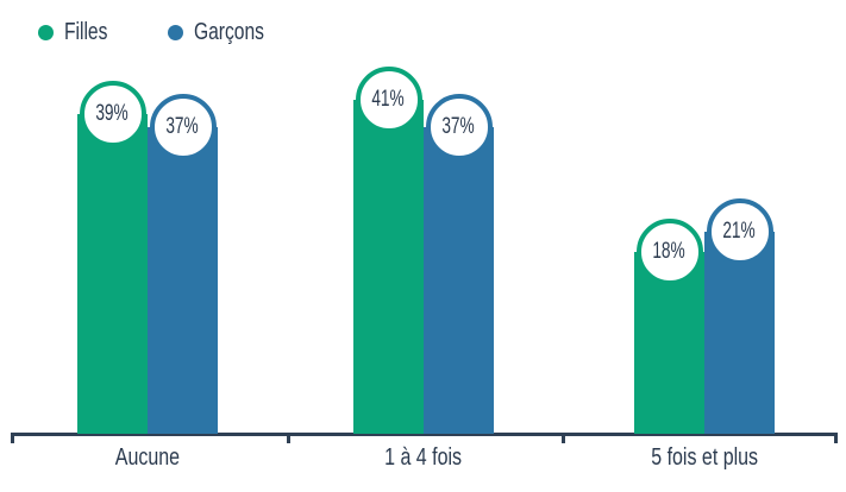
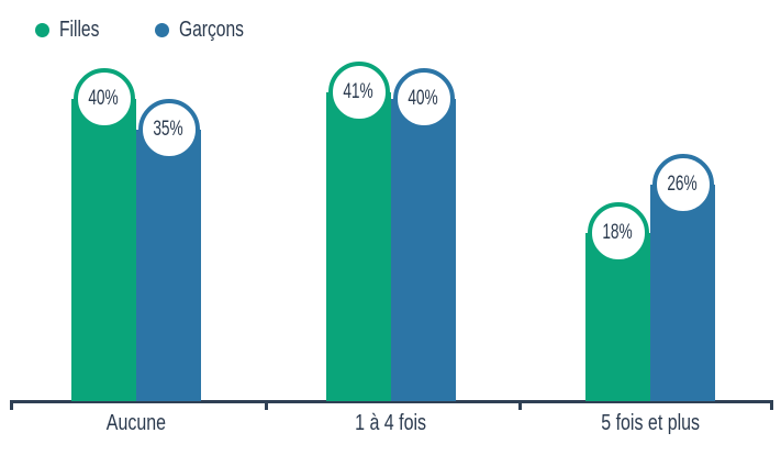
Filles/Aucune: 39% -> 40%
Garçons/Aucune: 37% -> 35%
Garçons/1 à 4 fois: 37% -> 40%
Garçons/5 fois et plus: 21% -> 26%
